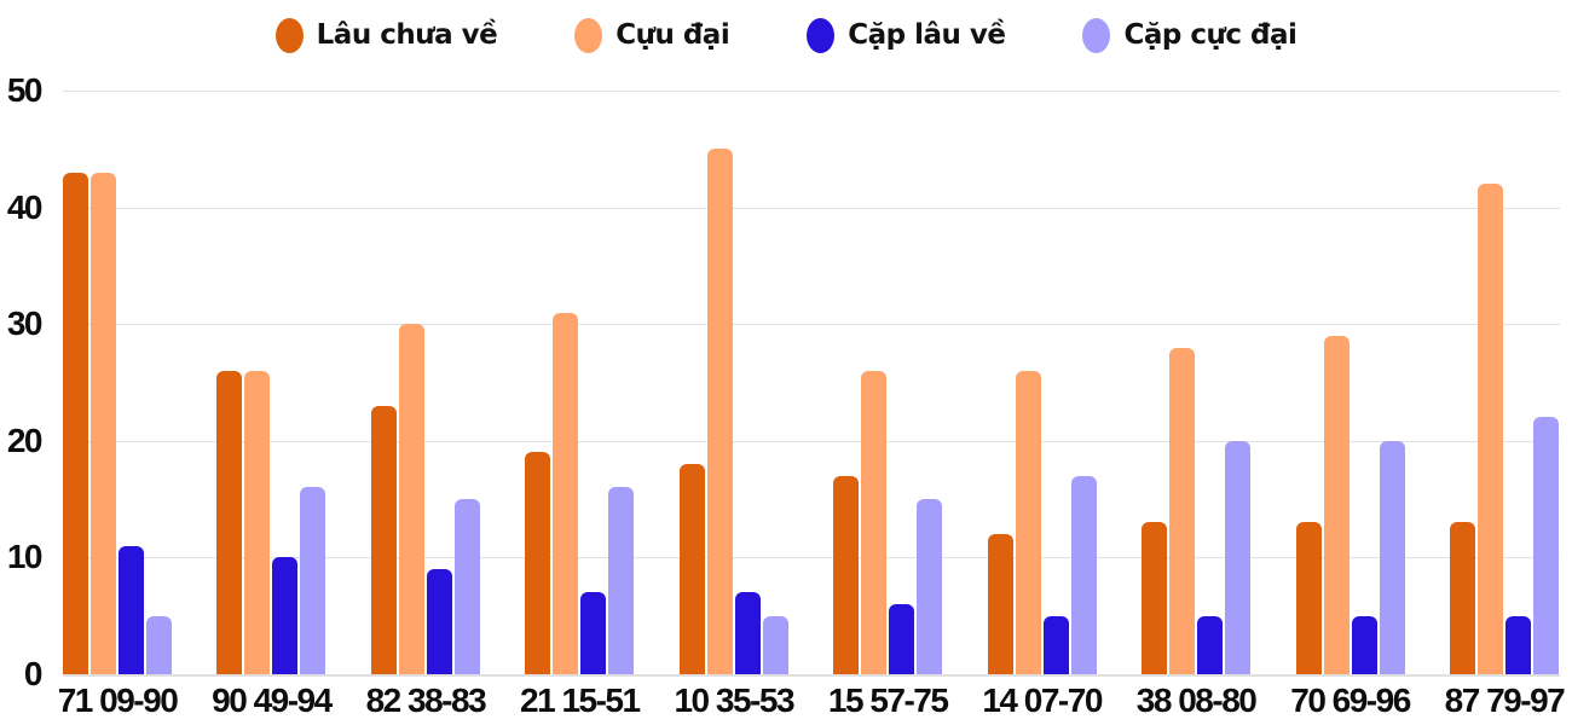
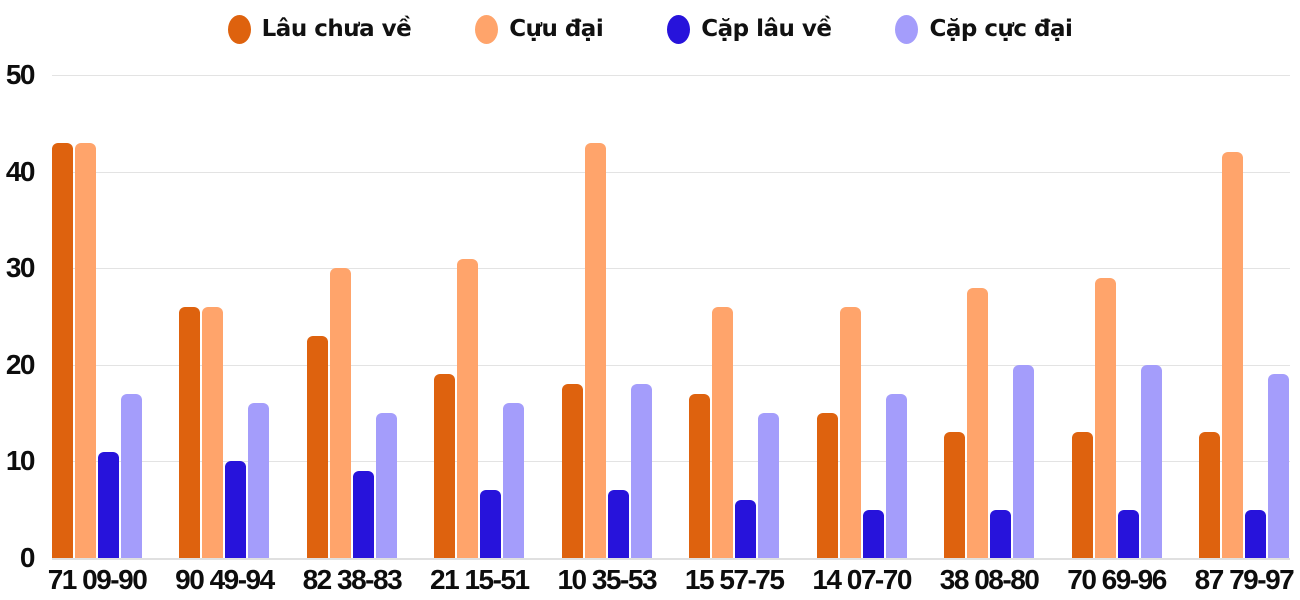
Cặp cực đại/71 09-90: 5 -> 17
Cựu đại/10 35-53: 45 -> 43
Cặp cực đại/10 35-53: 5 -> 18
Lâu chưa về/14 07-70: 12 -> 15
Cặp cực đại/87 79-97: 22 -> 19
